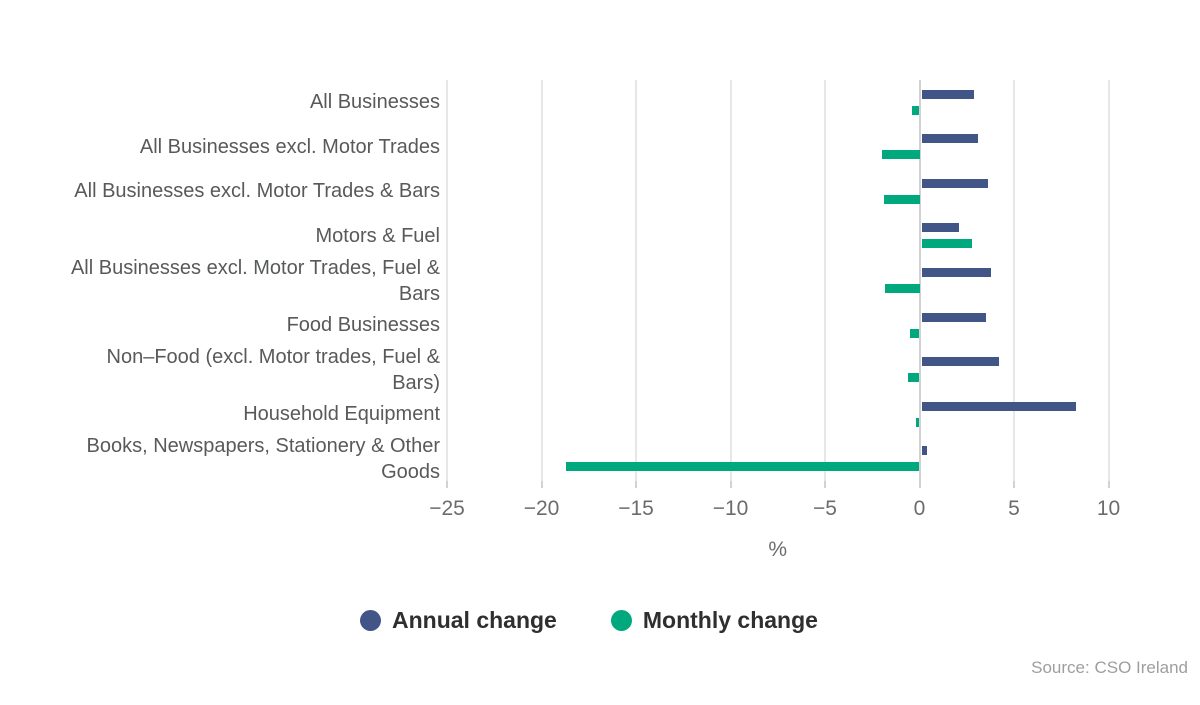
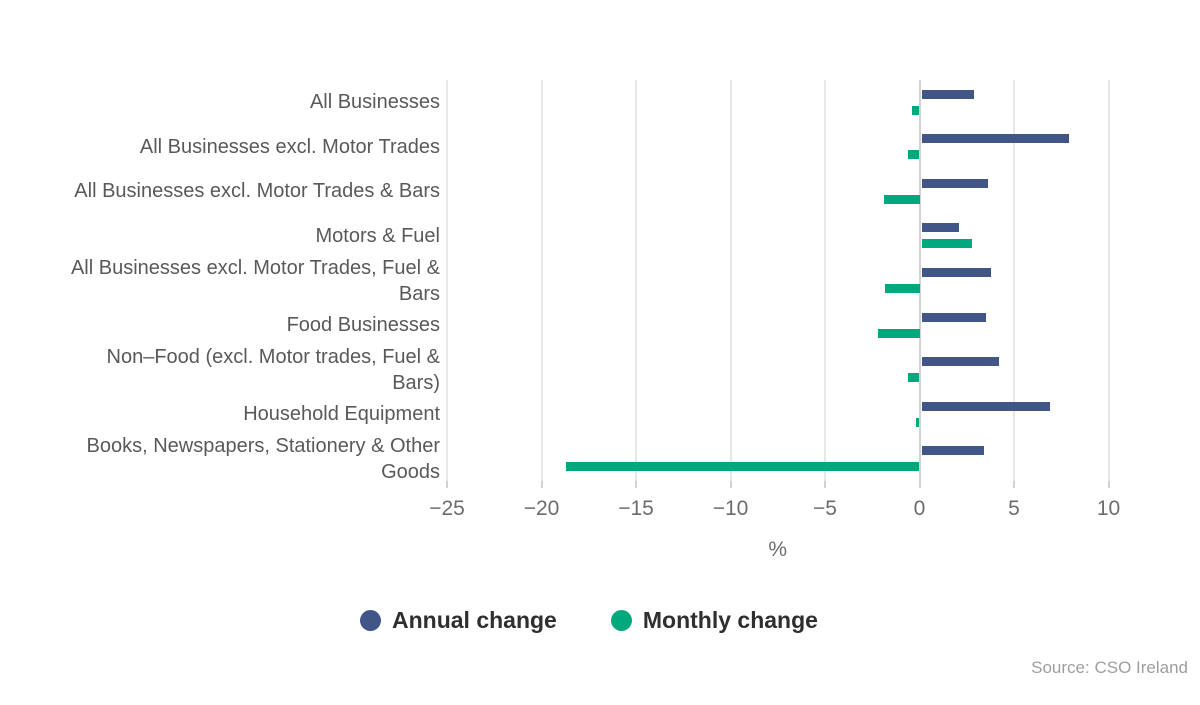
Annual change/All Businesses excl. Motor Trades: 3.1 -> 7.9
Monthly change/All Businesses excl. Motor Trades: -2.0 -> -0.6
Monthly change/Food Businesses: -0.5 -> -2.2
Annual change/Household Equipment: 8.3 -> 6.9
Annual change/Books, Newspapers, Stationery & Other Goods: 0.4 -> 3.4
